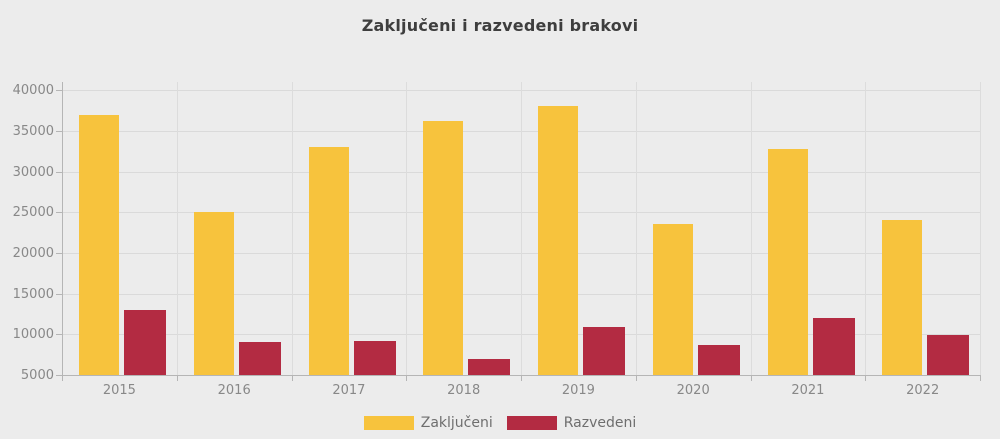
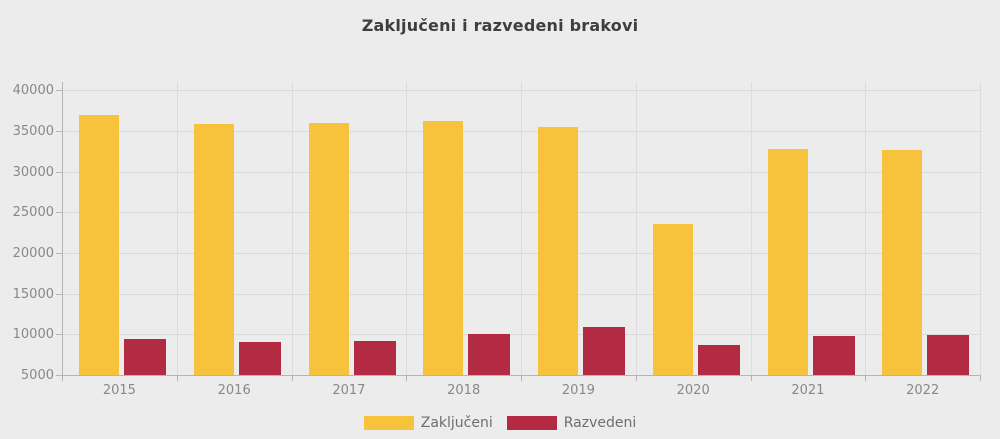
Razvedeni/2015: 13000 -> 9000
Zaključeni/2016: 25000 -> 36000
Zaključeni/2017: 33000 -> 36000
Razvedeni/2018: 7000 -> 10000
Zaključeni/2019: 38000 -> 36000
Razvedeni/2021: 12000 -> 10000
Zaključeni/2022: 24000 -> 33000
